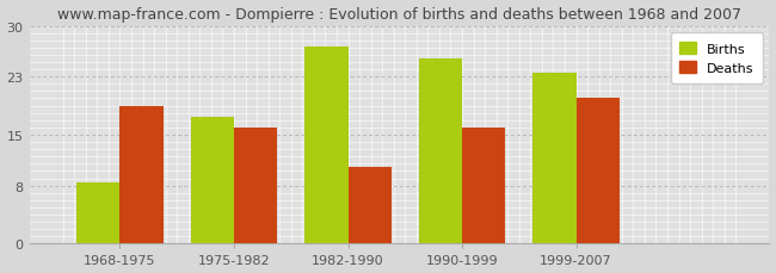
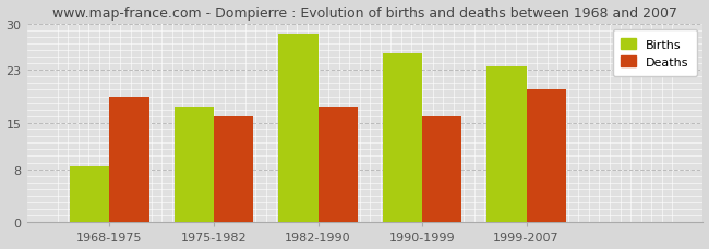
Births/1982-1990: 27.2 -> 28.5
Deaths/1982-1990: 10.6 -> 17.5
